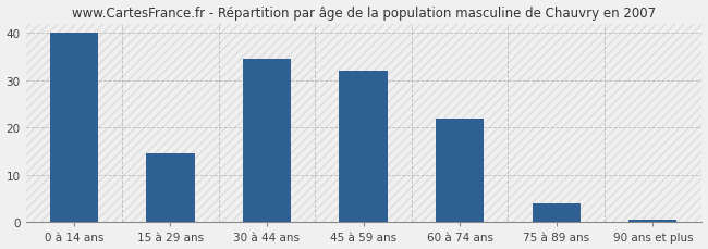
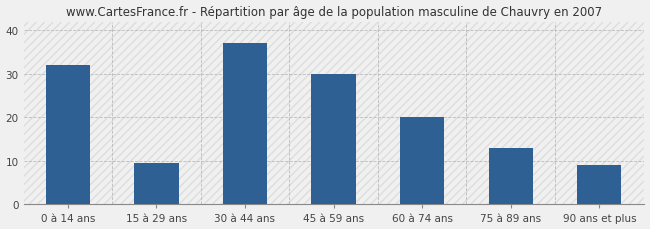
0 à 14 ans: 40.0 -> 32.0
15 à 29 ans: 14.5 -> 9.5
30 à 44 ans: 34.5 -> 37.0
45 à 59 ans: 32.0 -> 30.0
60 à 74 ans: 22.0 -> 20.0
75 à 89 ans: 4.0 -> 13.0
90 ans et plus: 0.5 -> 9.0
